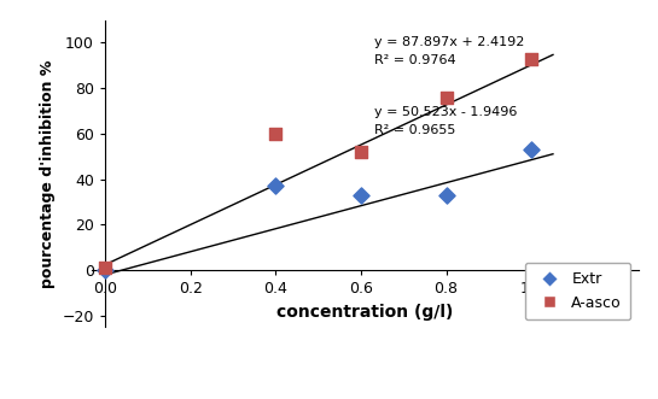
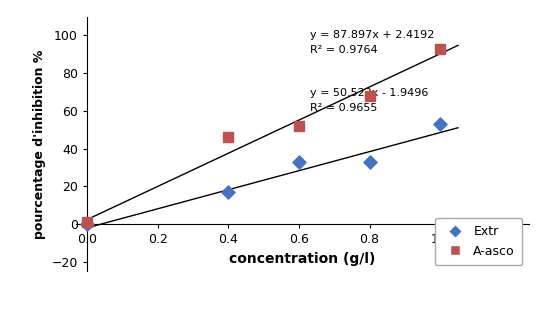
Extr/0.4: 37 -> 17
A-asco/0.4: 60 -> 46
A-asco/0.8: 76 -> 68
